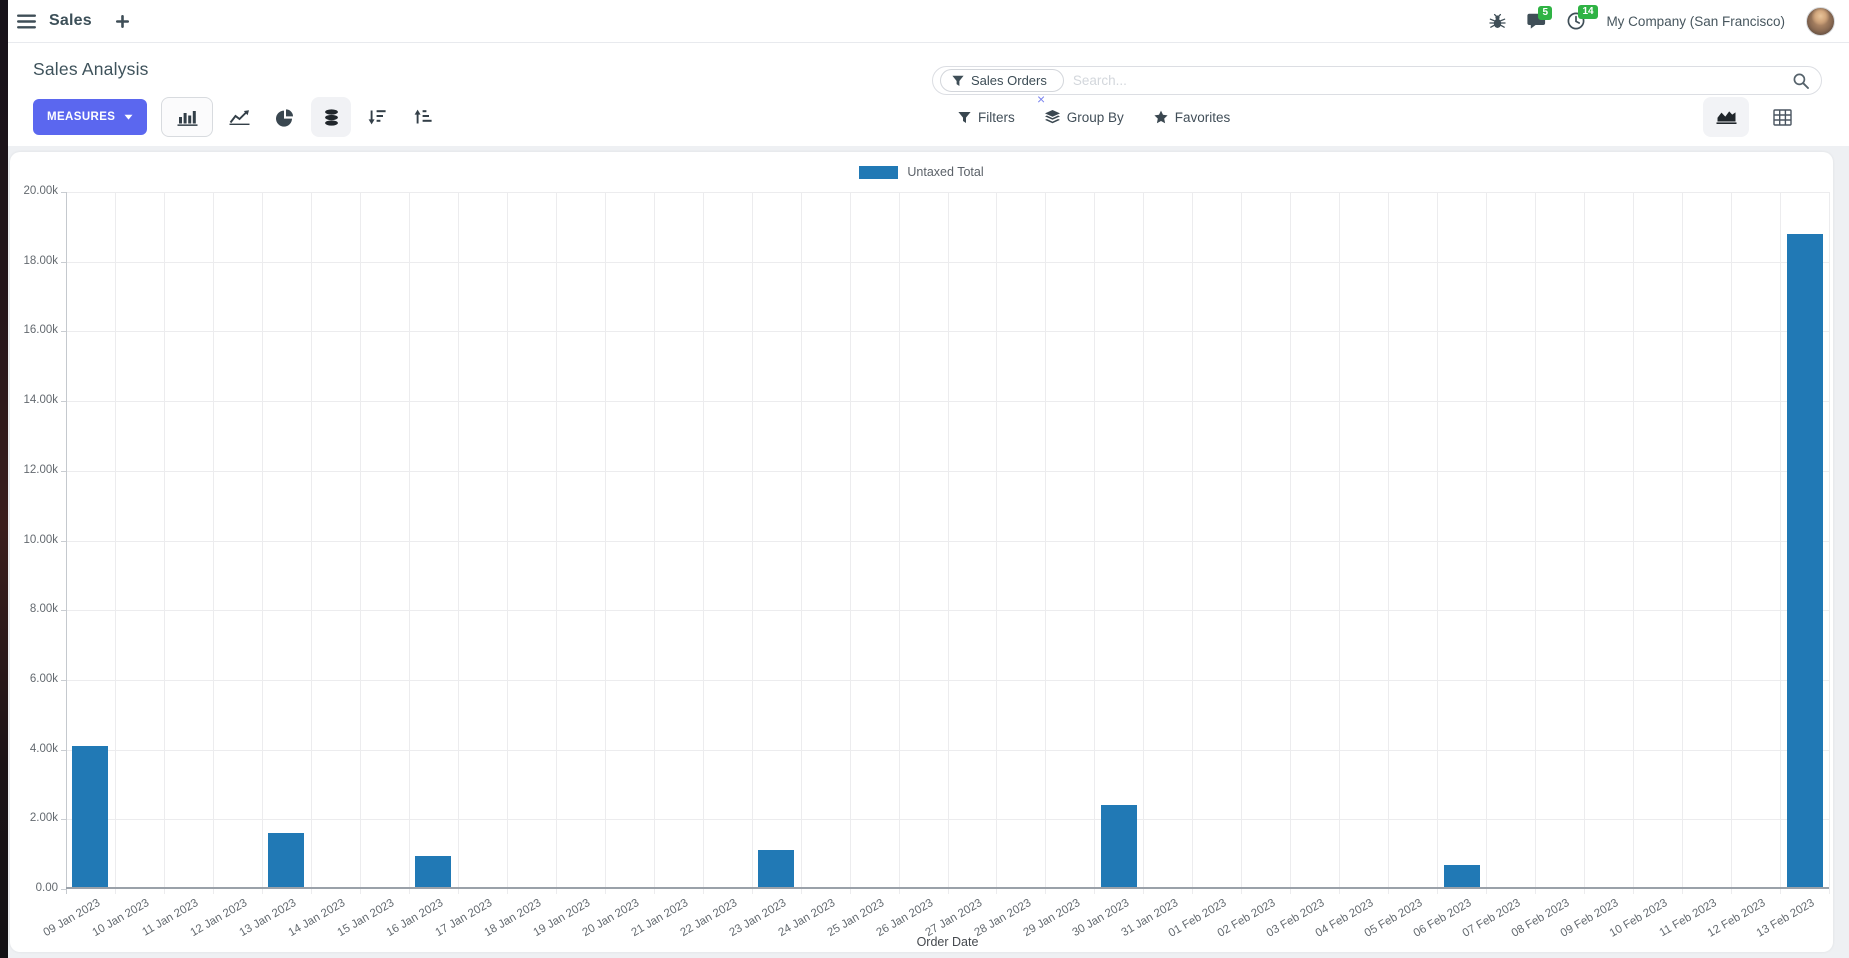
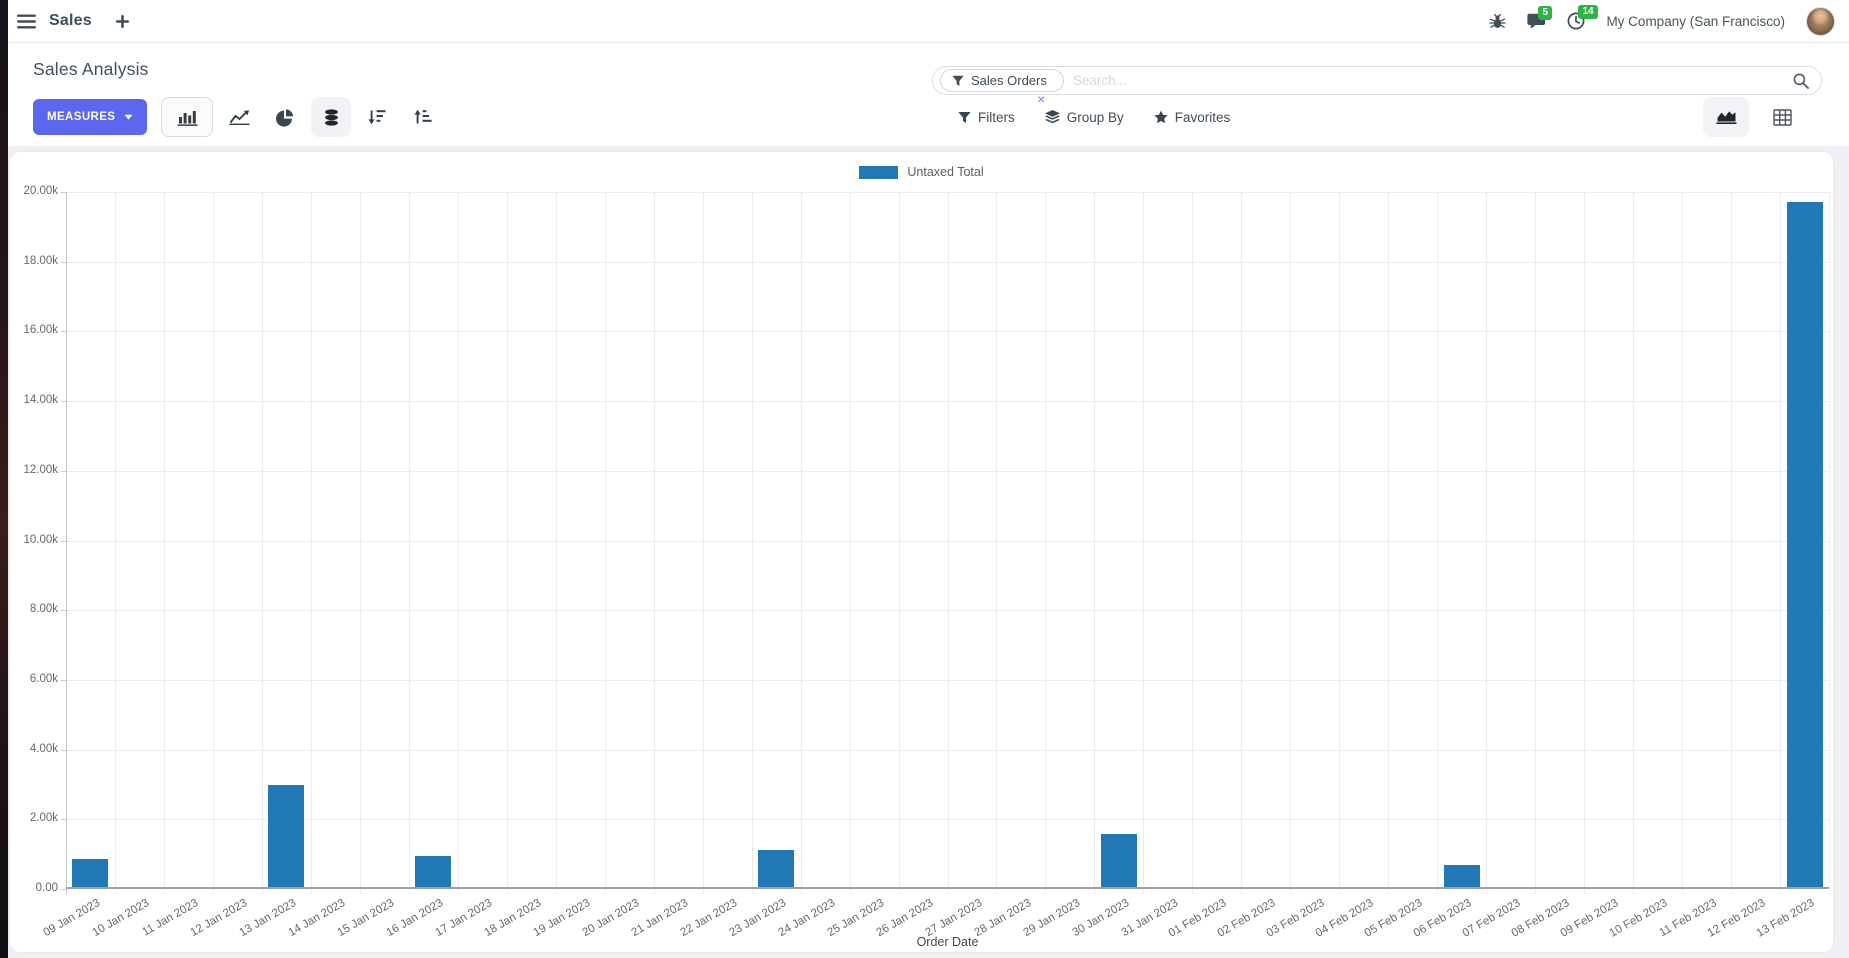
09 Jan 2023: 4.1k -> 0.8k
13 Jan 2023: 1.6k -> 3.0k
30 Jan 2023: 2.4k -> 1.6k
13 Feb 2023: 18.8k -> 19.7k
